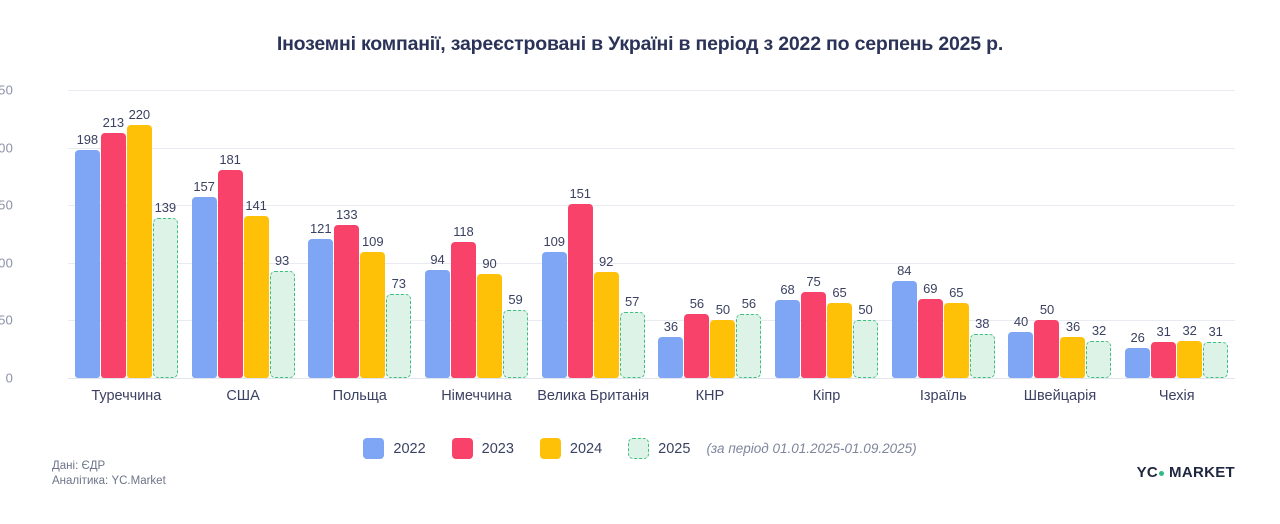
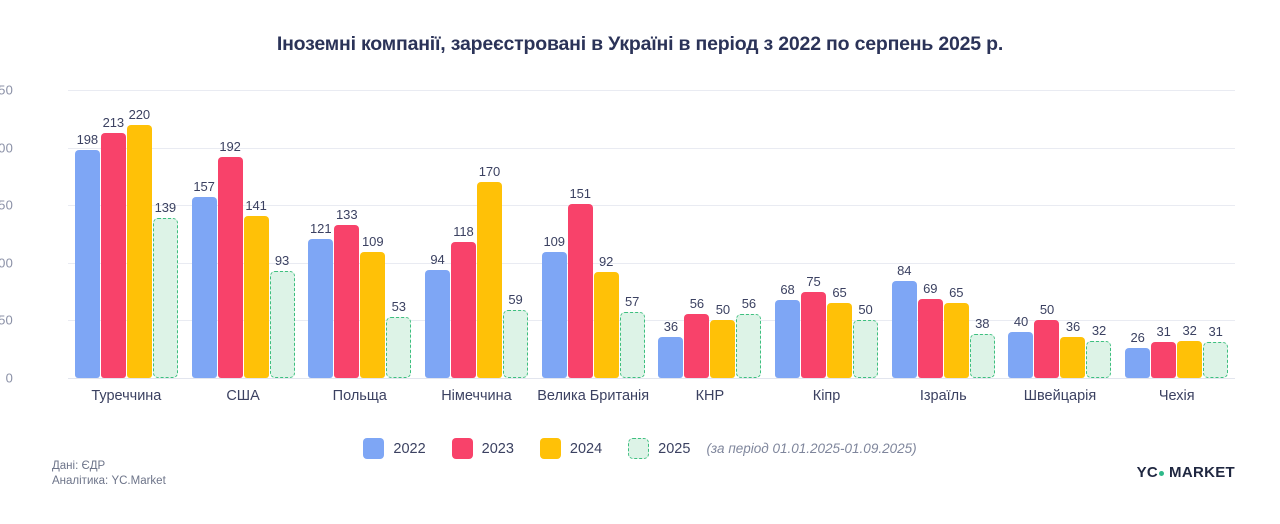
2023/США: 181 -> 192
2025/Польща: 73 -> 53
2024/Німеччина: 90 -> 170
